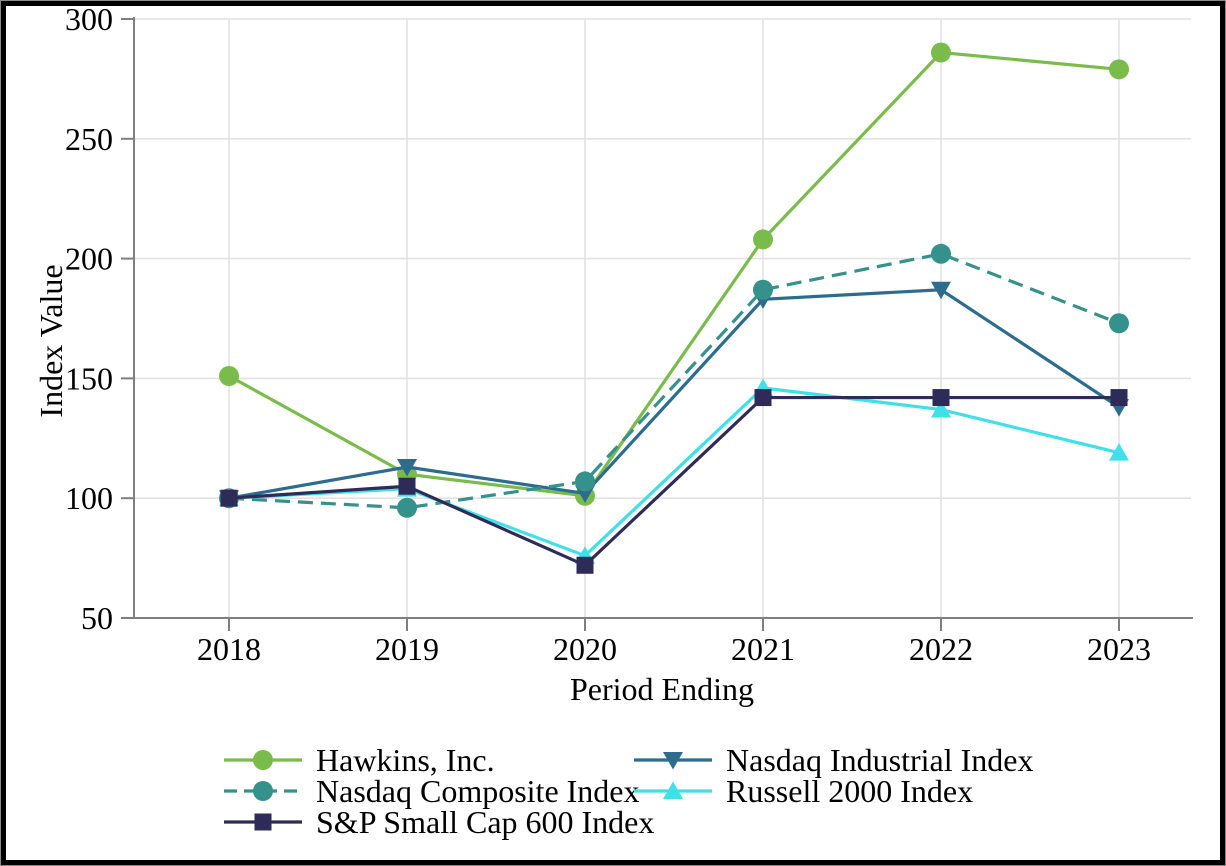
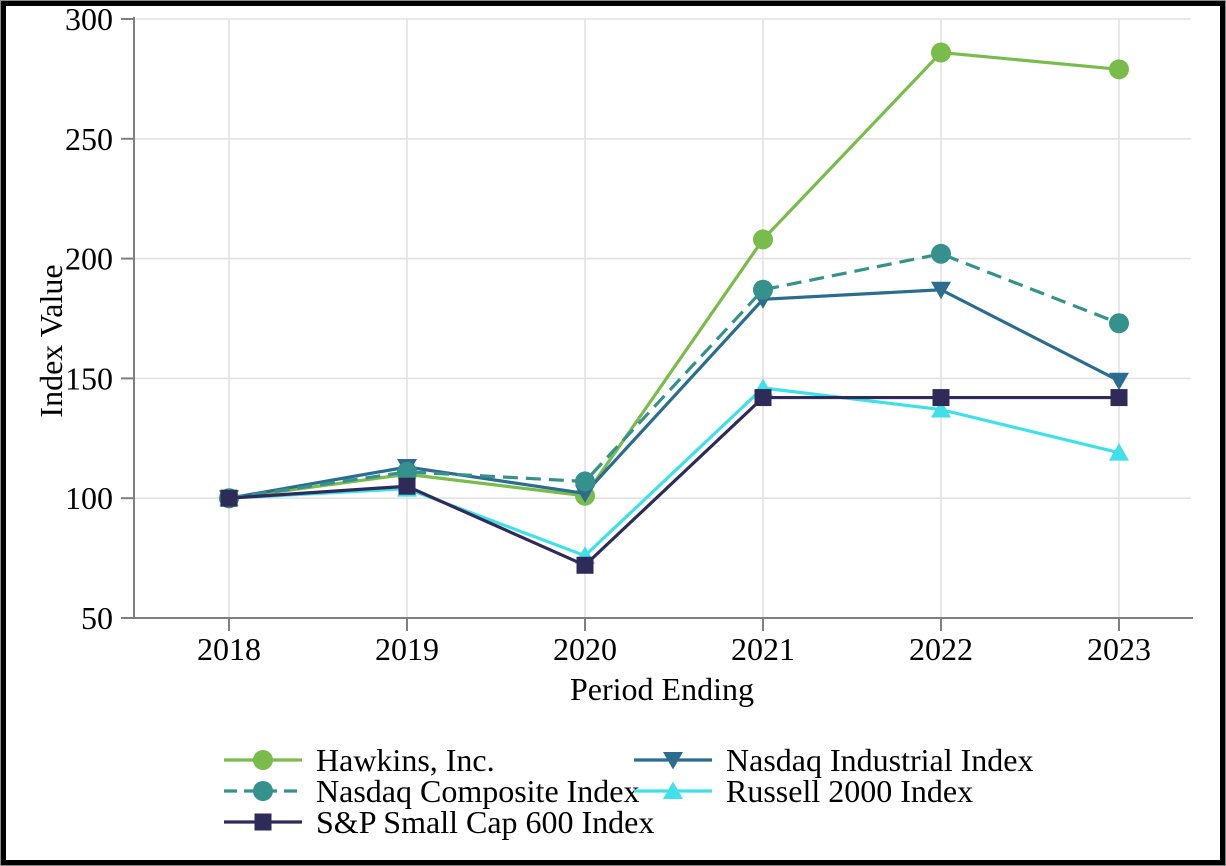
Hawkins, Inc./2018: 151 -> 100
Nasdaq Composite Index/2019: 96 -> 111
Nasdaq Industrial Index/2023: 138 -> 149
